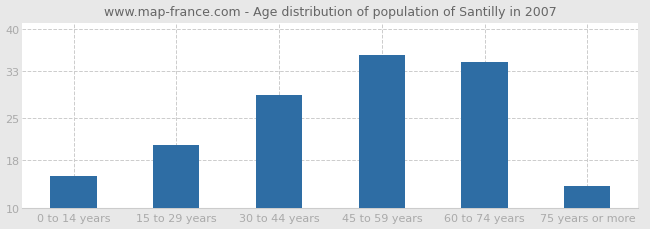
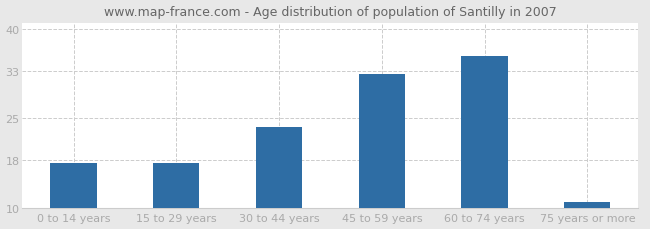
0 to 14 years: 15.4 -> 17.5
15 to 29 years: 20.6 -> 17.5
30 to 44 years: 29.0 -> 23.5
45 to 59 years: 35.6 -> 32.5
60 to 74 years: 34.4 -> 35.5
75 years or more: 13.6 -> 11.0
